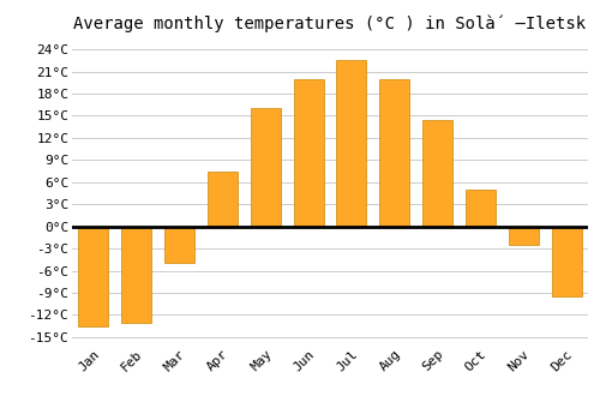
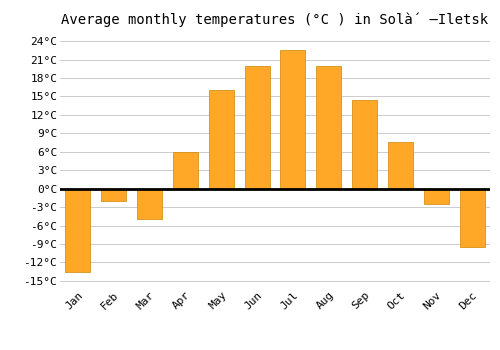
Feb: -13.0°C -> -2.0°C
Apr: 7.5°C -> 6.0°C
Oct: 5.0°C -> 7.6°C
